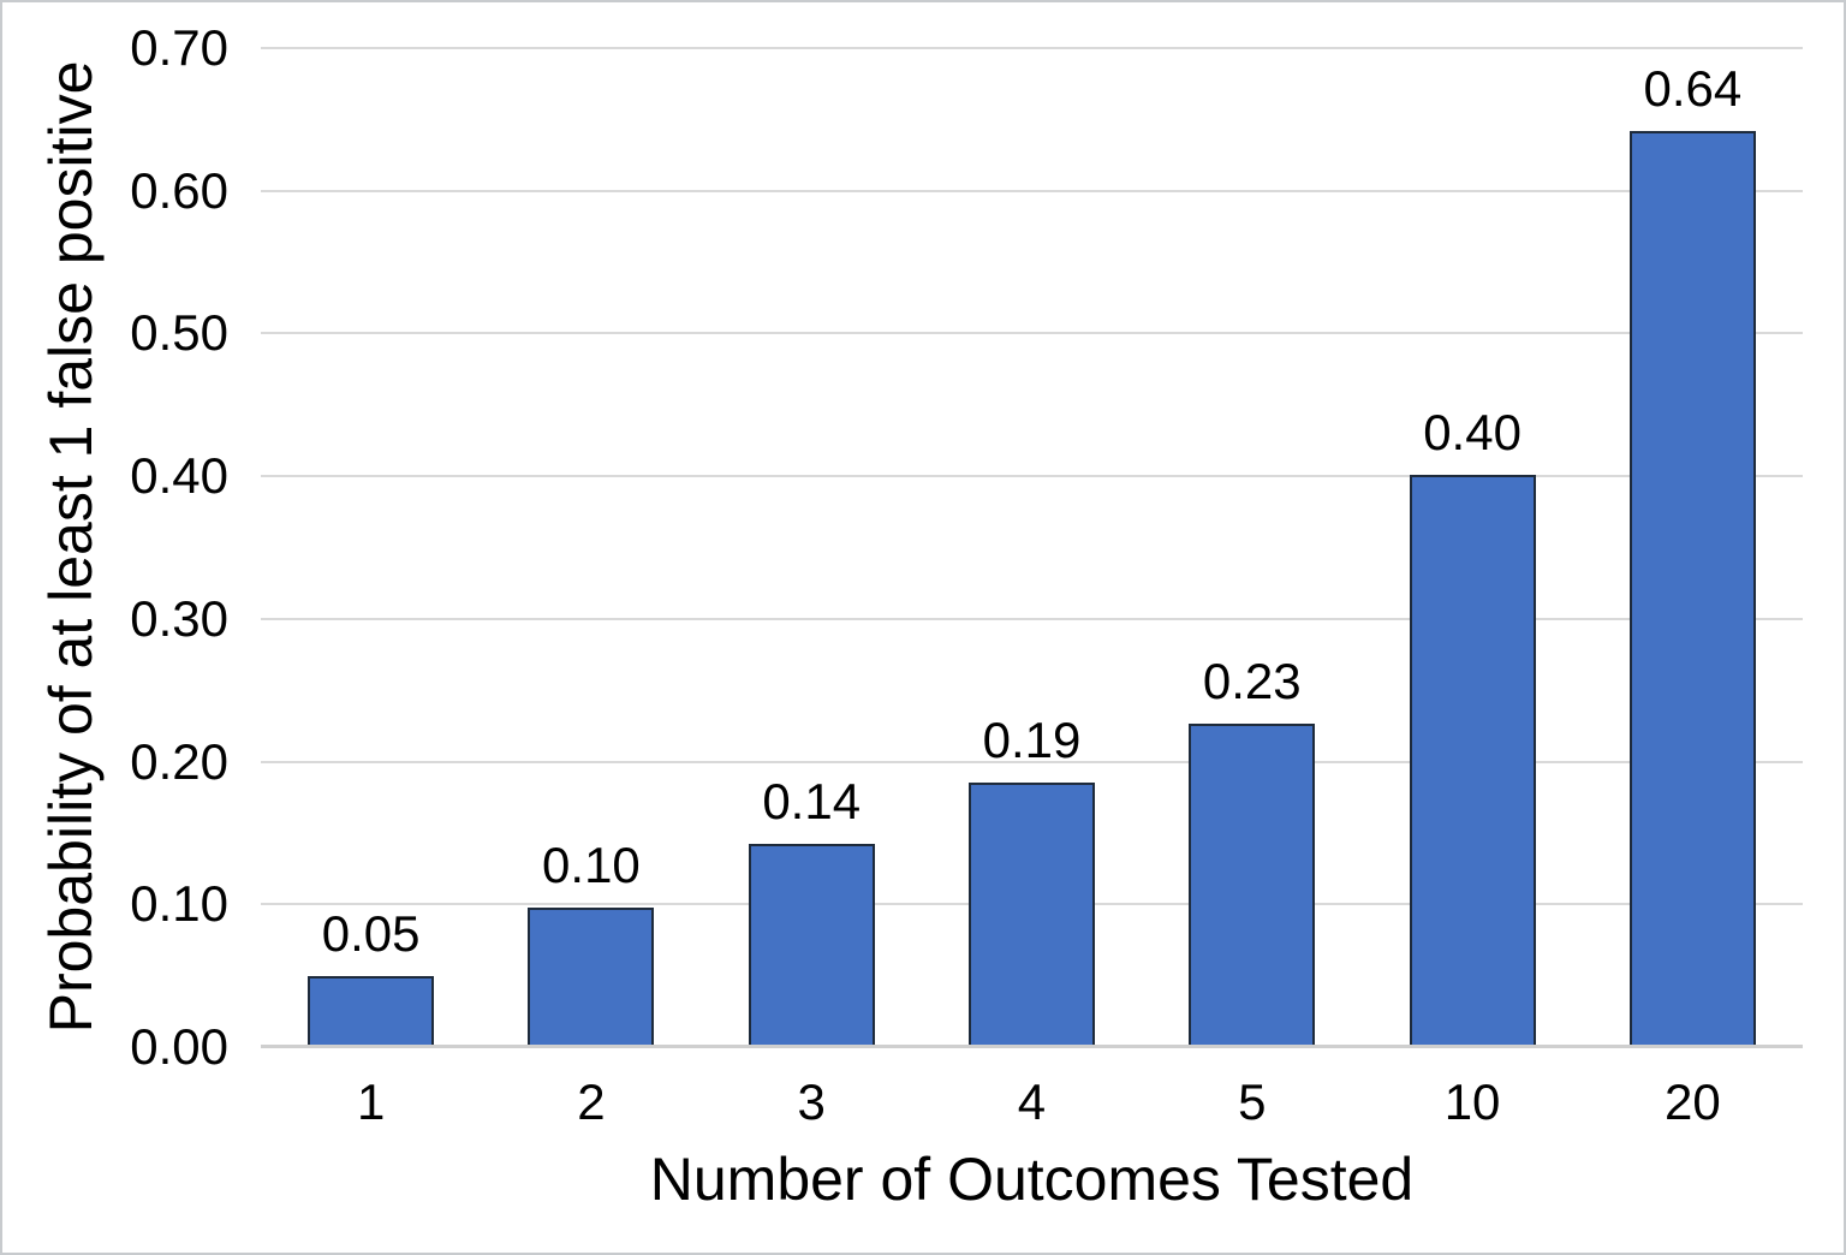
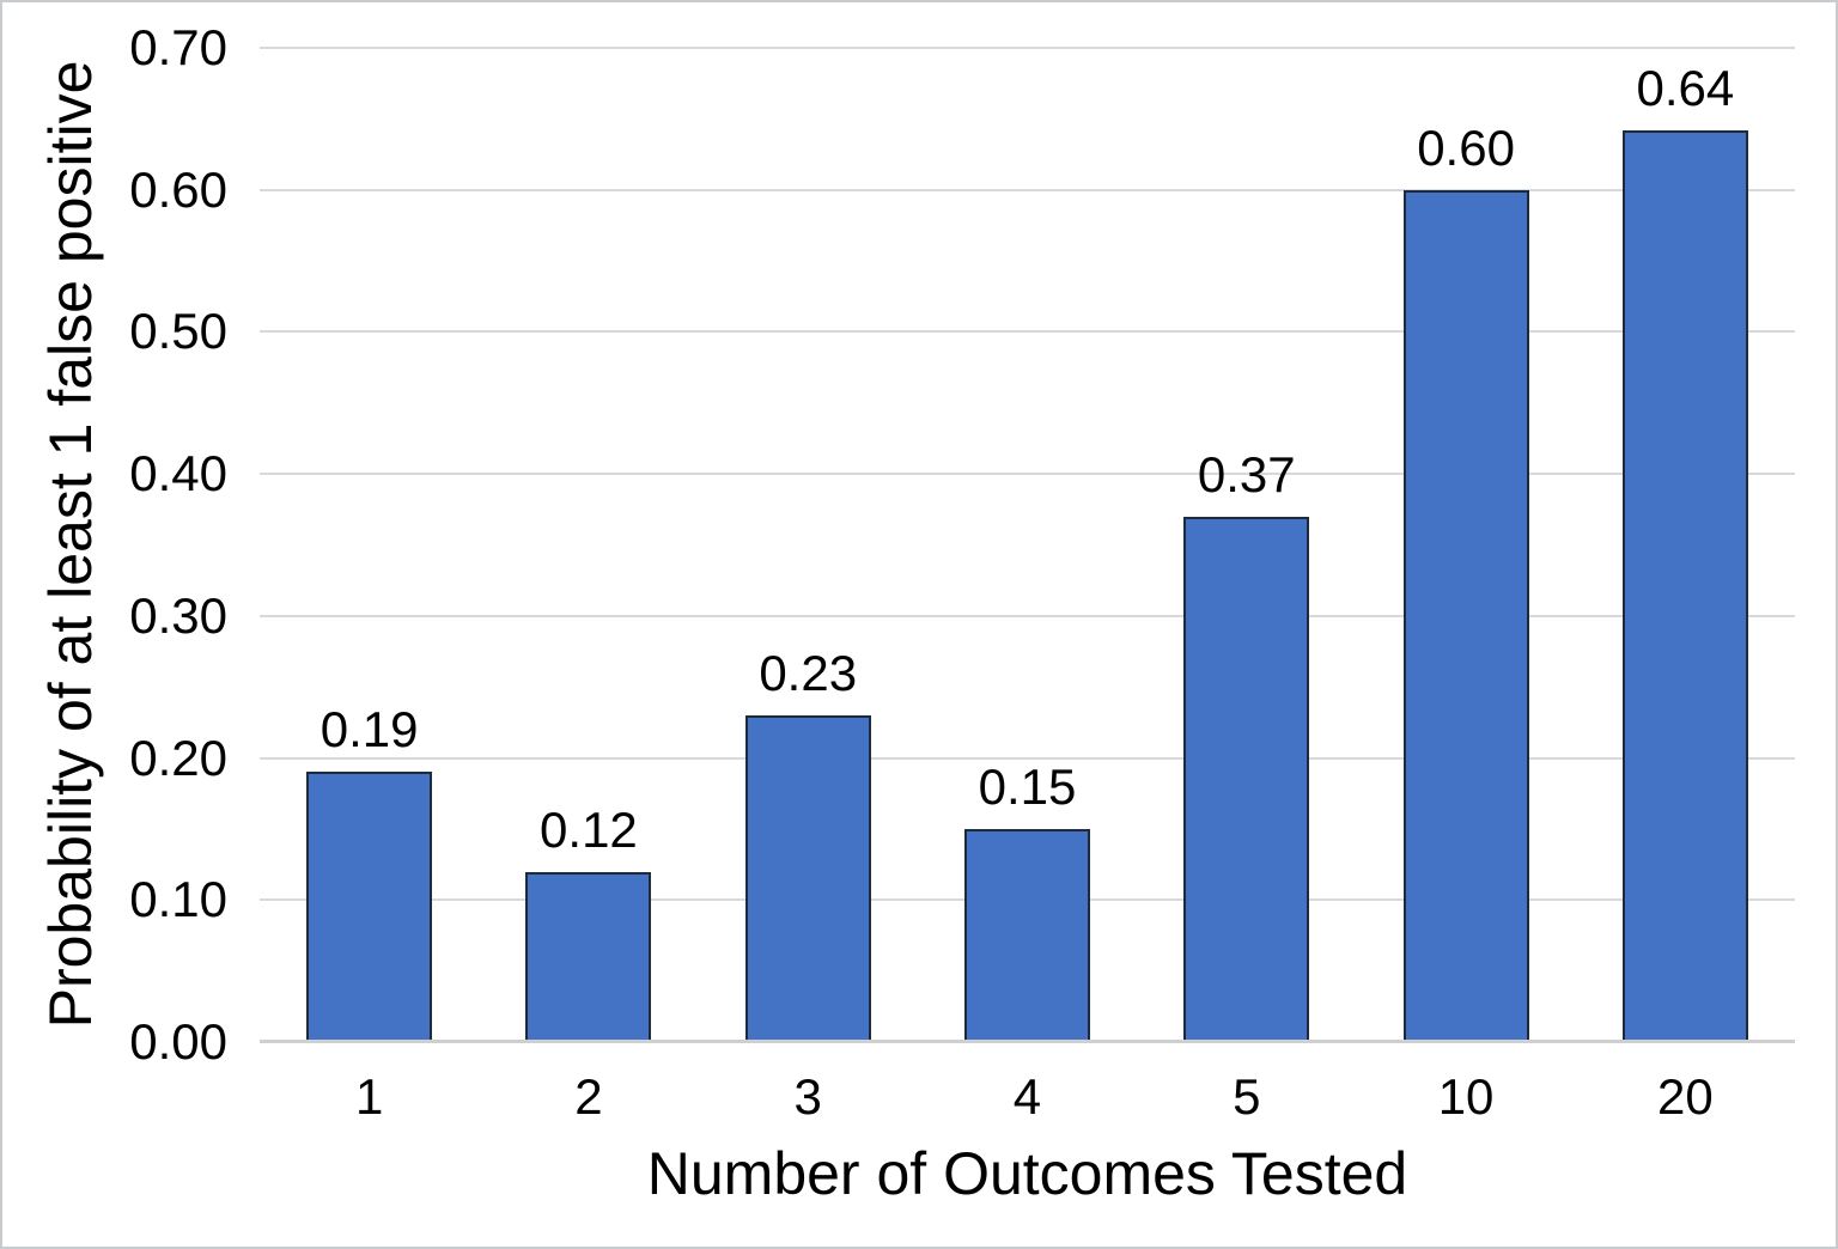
1: 0.05 -> 0.19
2: 0.10 -> 0.12
3: 0.14 -> 0.23
4: 0.19 -> 0.15
5: 0.23 -> 0.37
10: 0.40 -> 0.60
